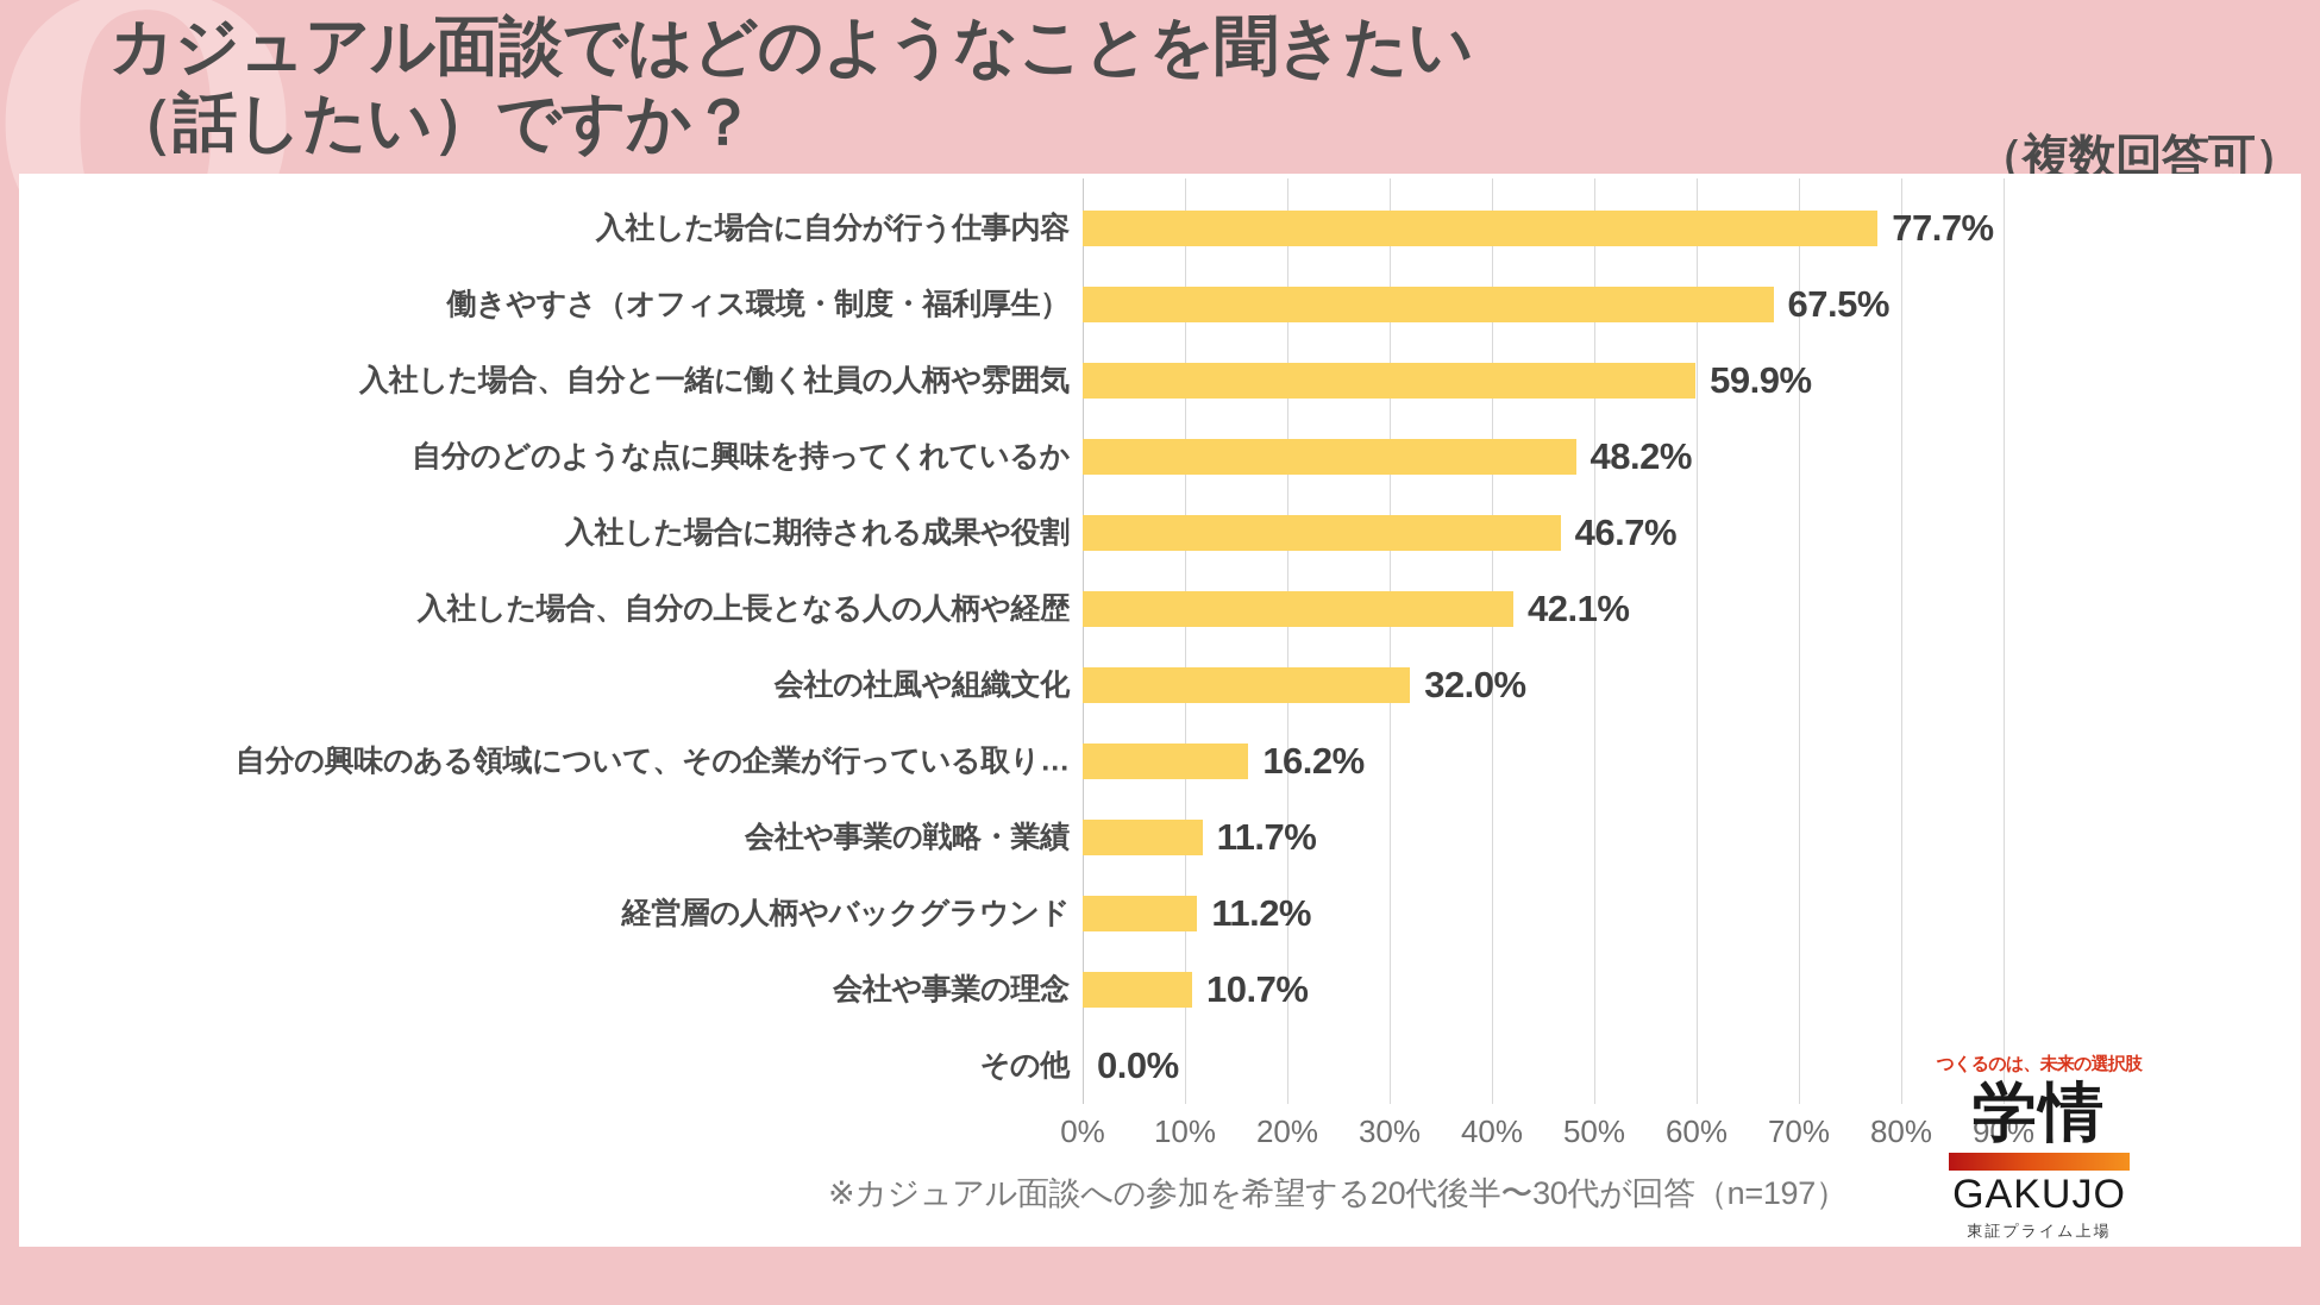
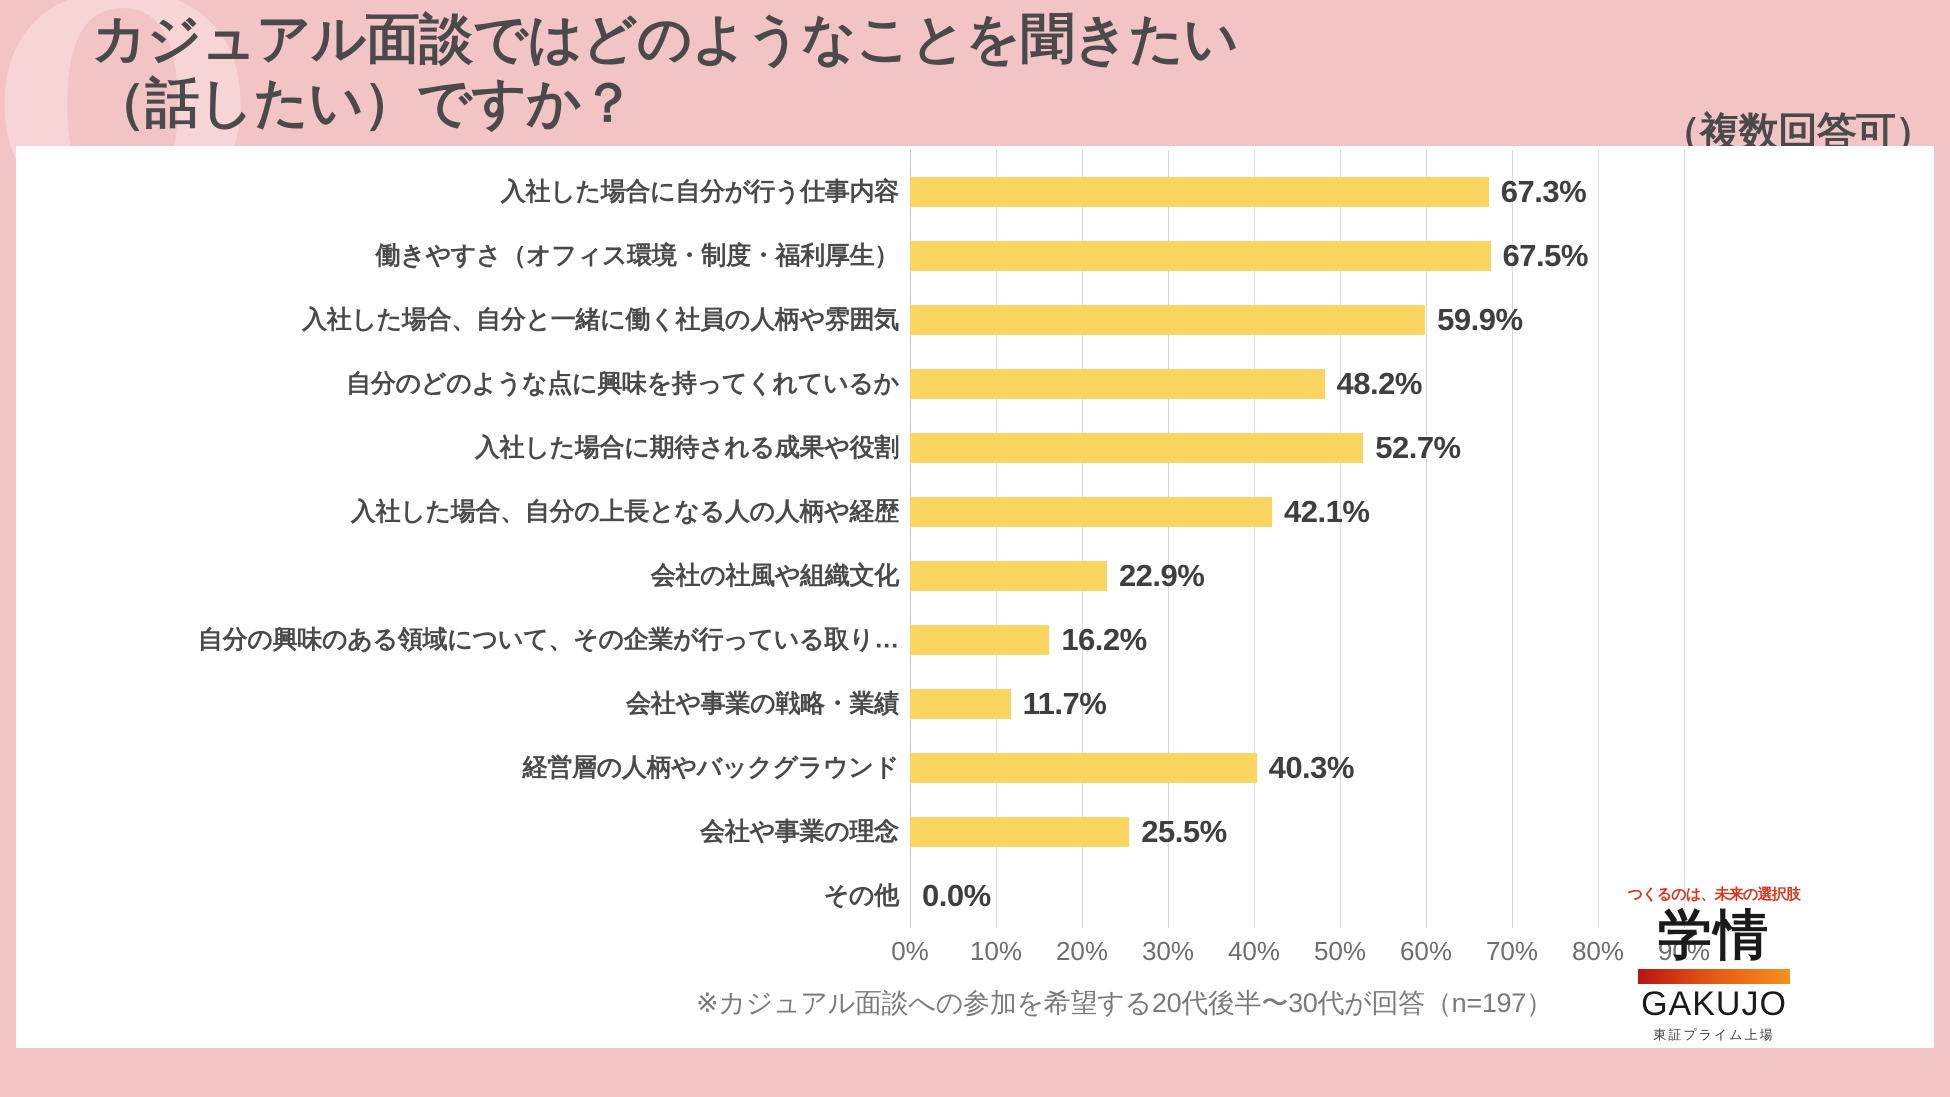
入社した場合に自分が行う仕事内容: 77.7% -> 67.3%
入社した場合に期待される成果や役割: 46.7% -> 52.7%
会社の社風や組織文化: 32.0% -> 22.9%
経営層の人柄やバックグラウンド: 11.2% -> 40.3%
会社や事業の理念: 10.7% -> 25.5%
